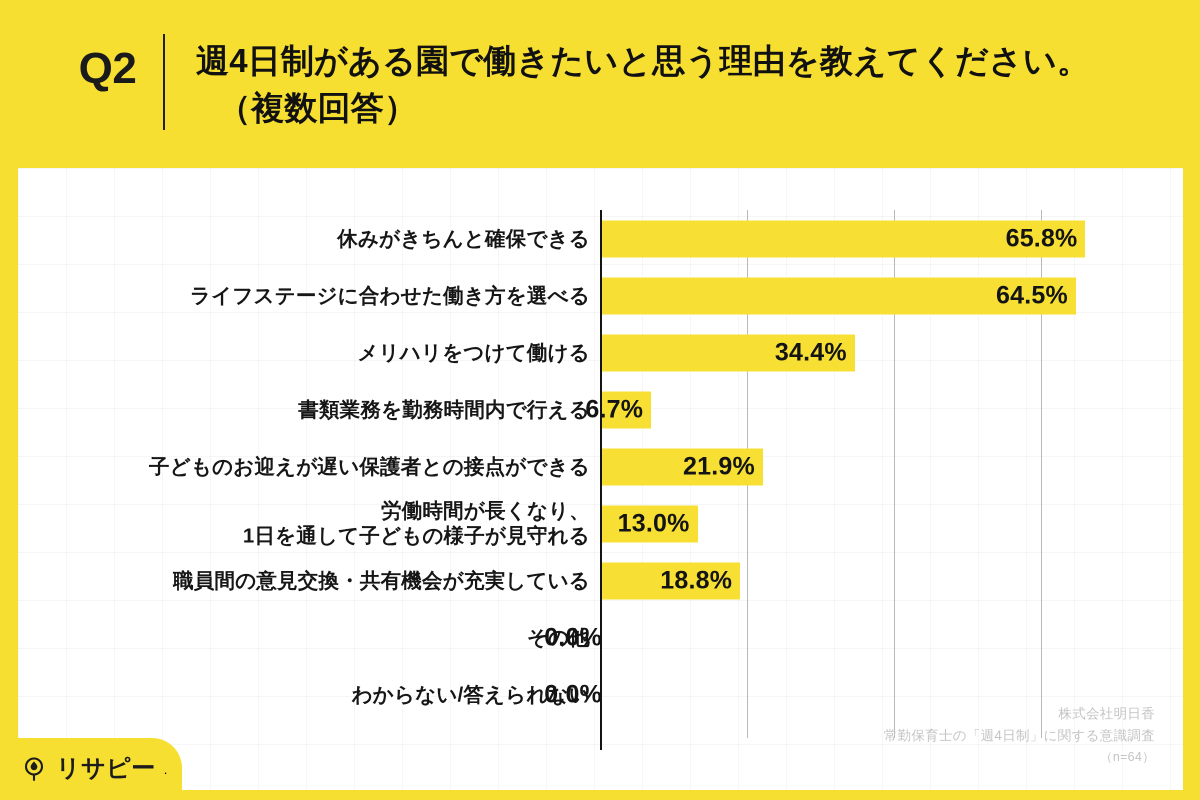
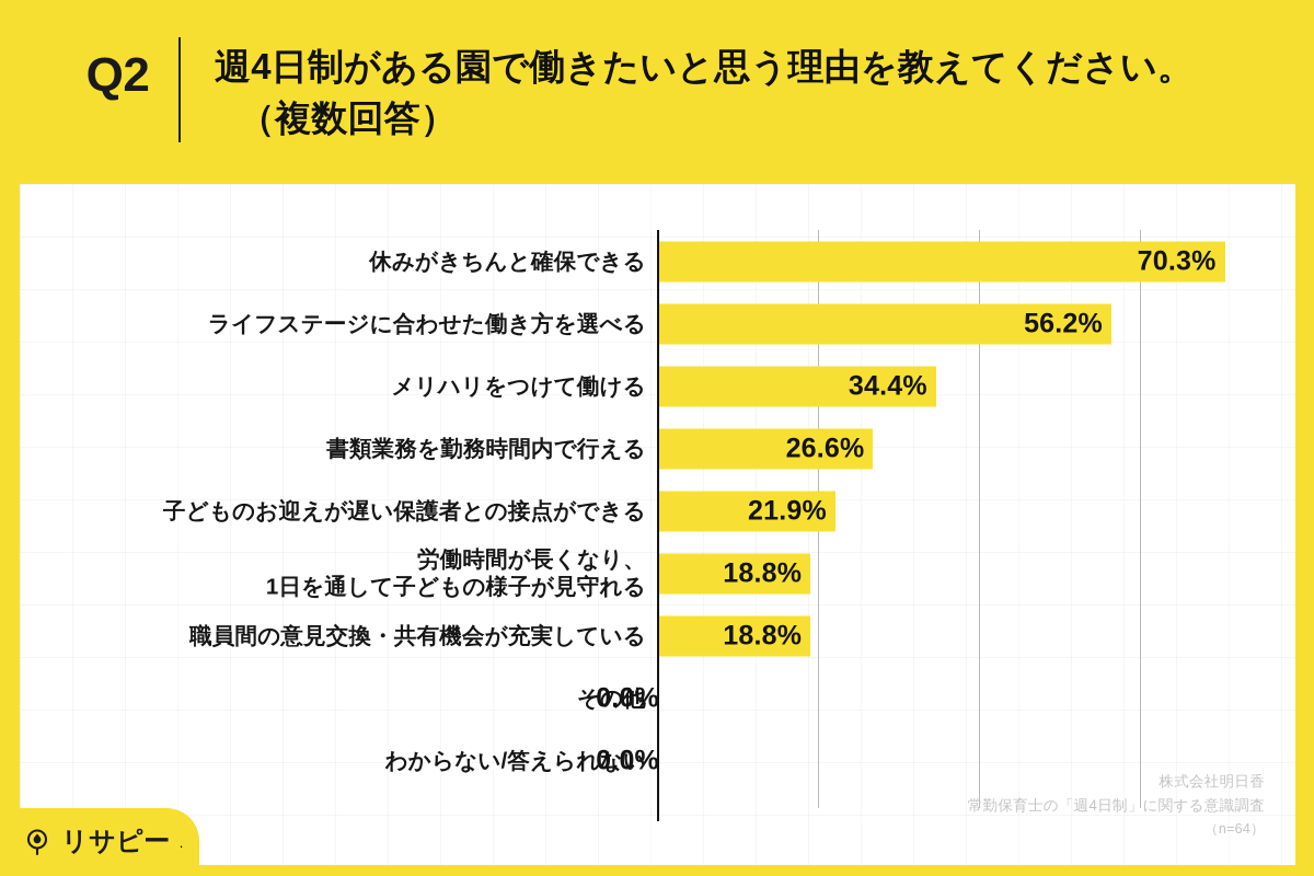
休みがきちんと確保できる: 65.8% -> 70.3%
ライフステージに合わせた働き方を選べる: 64.5% -> 56.2%
書類業務を勤務時間内で行える: 6.7% -> 26.6%
労働時間が長くなり、 1日を通して子どもの様子が見守れる: 13.0% -> 18.8%
